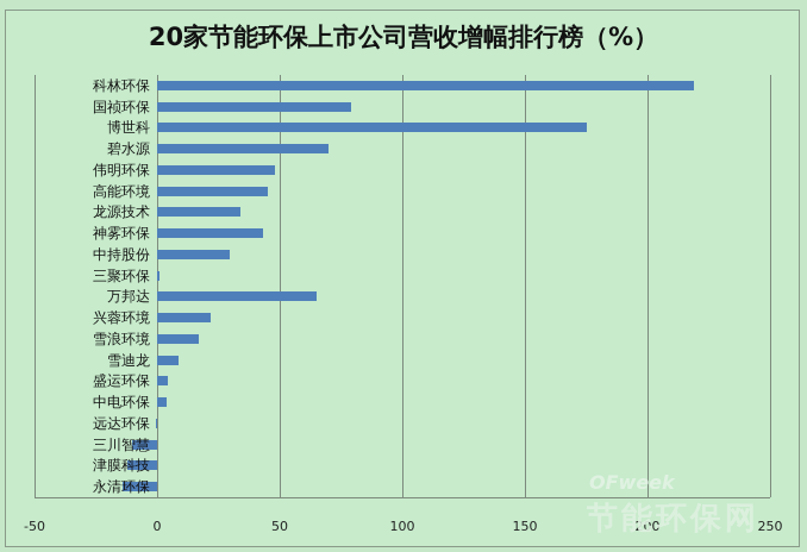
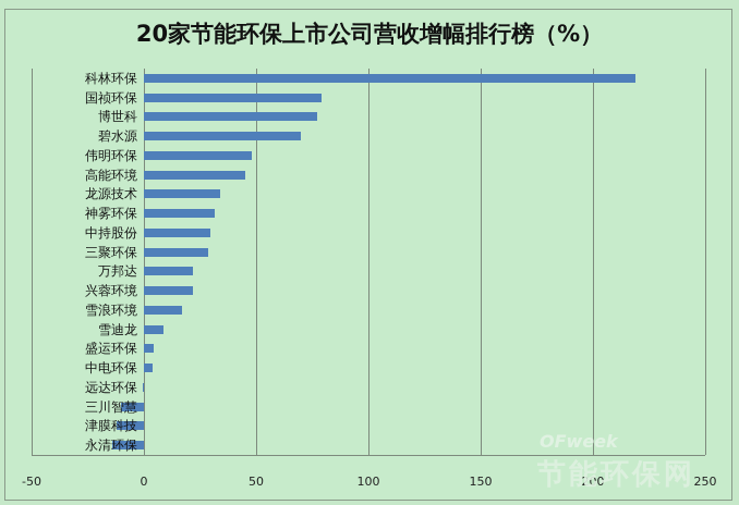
博世科: 175 -> 77
神雾环保: 43 -> 32
三聚环保: 1 -> 28
万邦达: 65 -> 22
